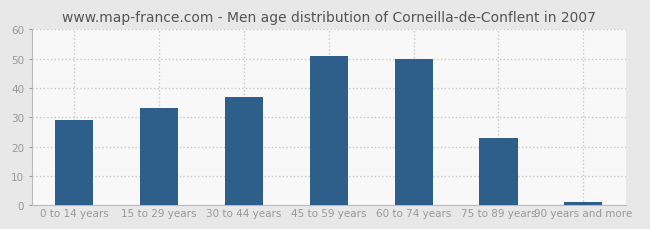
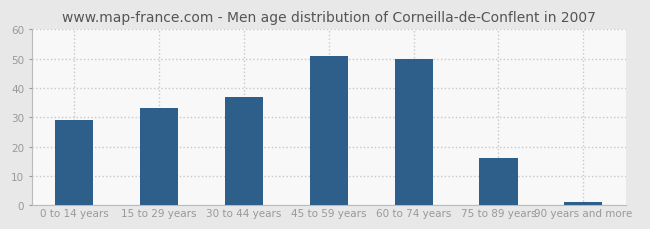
75 to 89 years: 23 -> 16
